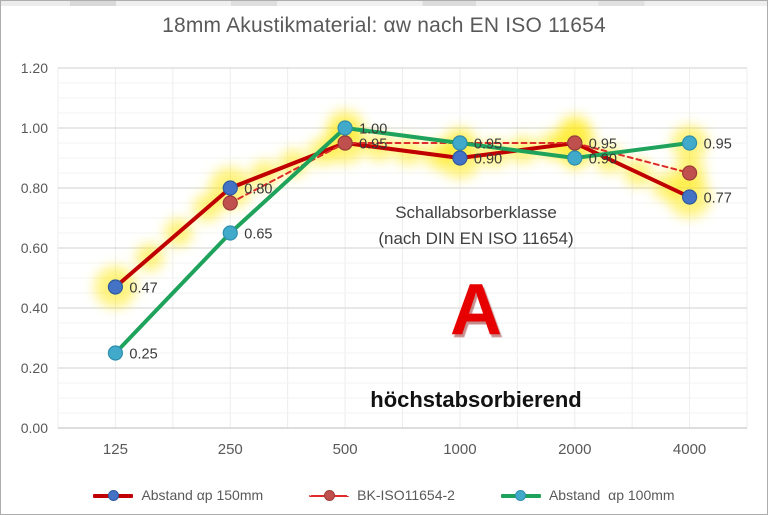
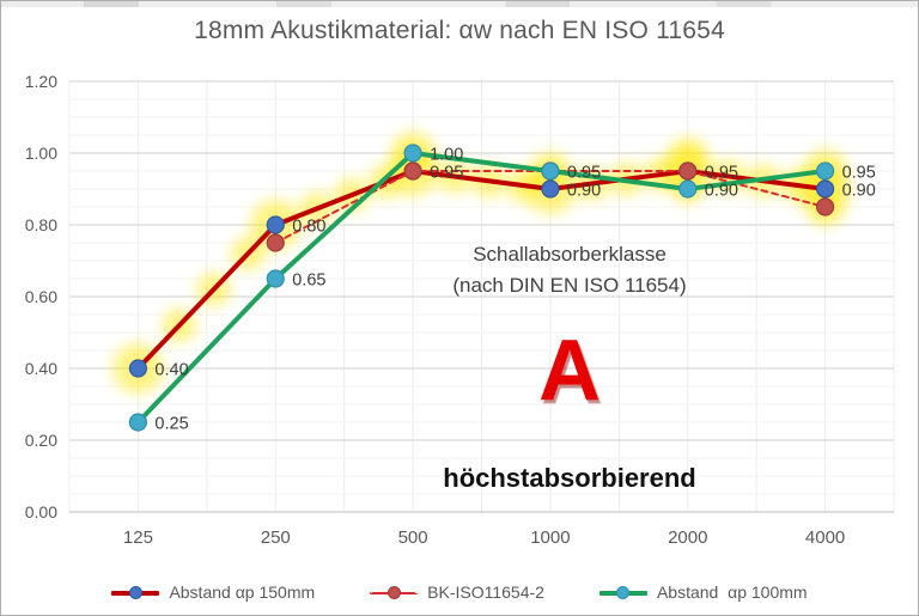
Abstand αp 150mm/125: 0.47 -> 0.40
Abstand αp 150mm/4000: 0.77 -> 0.90
